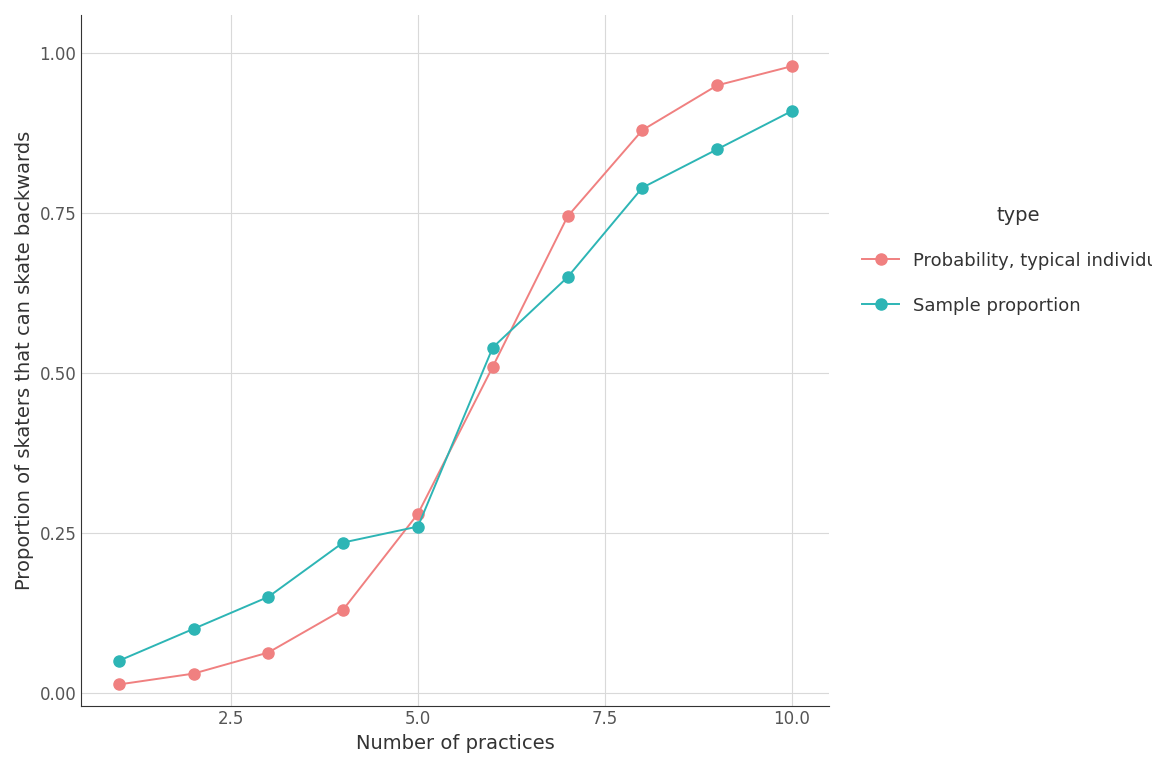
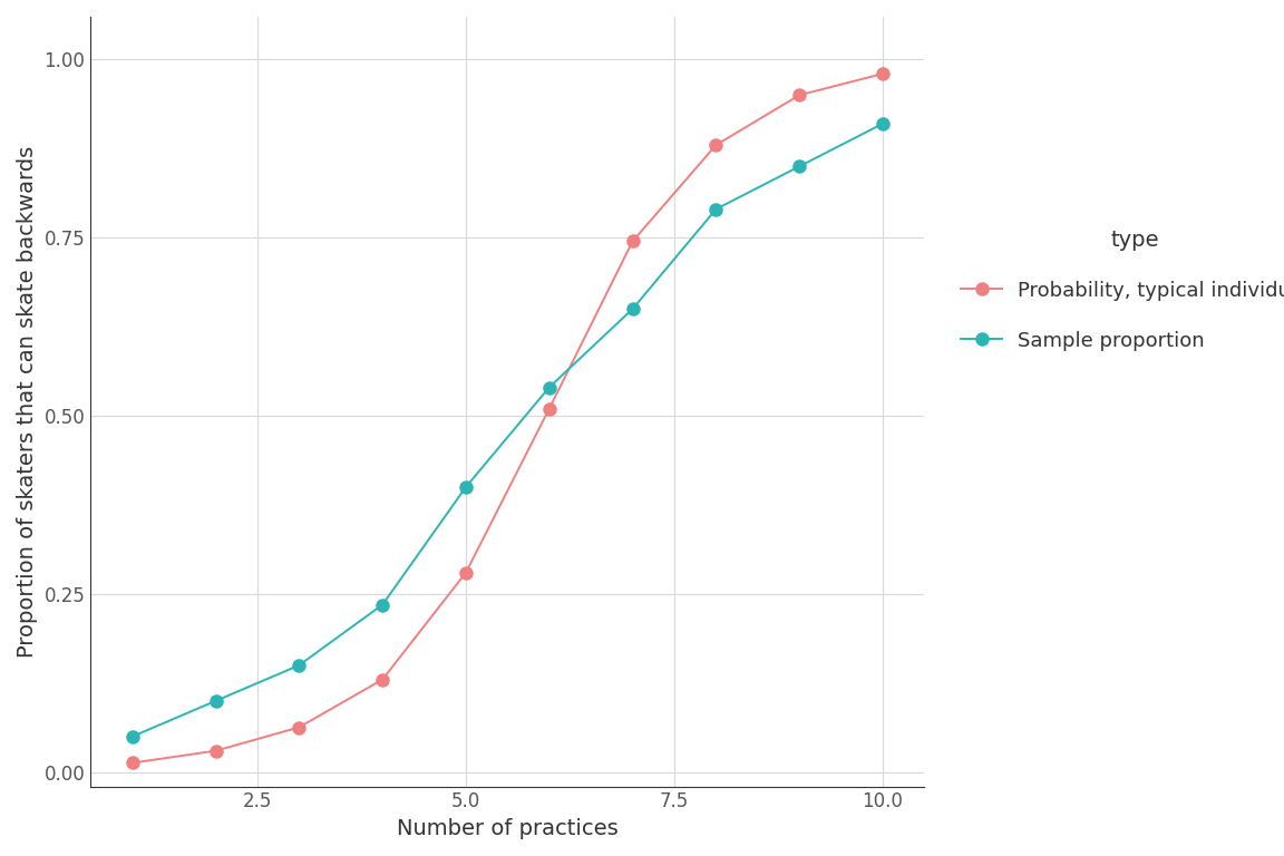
Sample proportion/5.0: 0.260 -> 0.400
